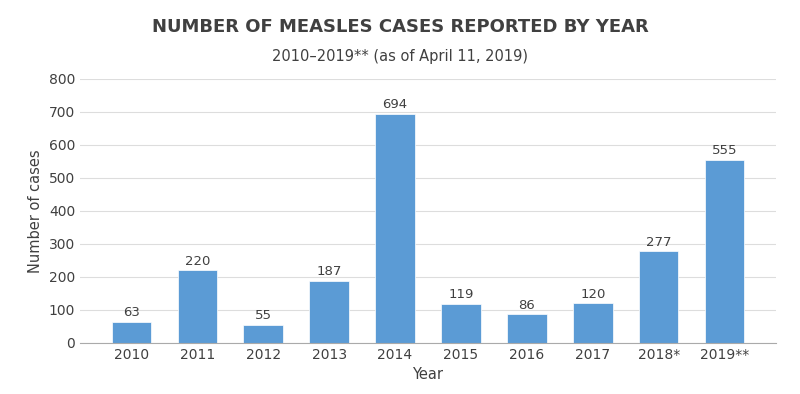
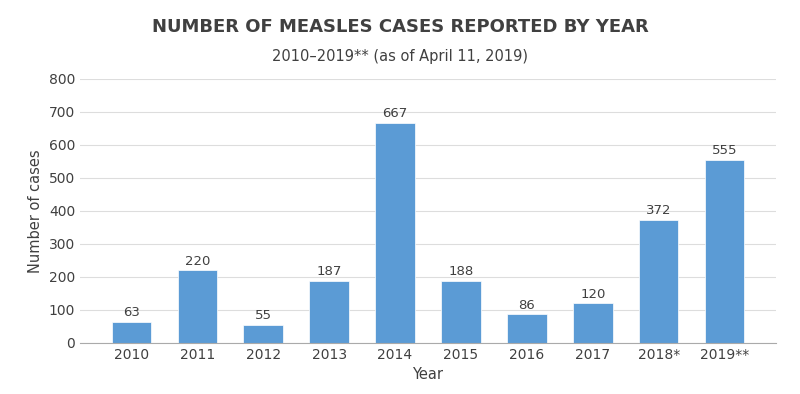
2014: 694 -> 667
2015: 119 -> 188
2018*: 277 -> 372
